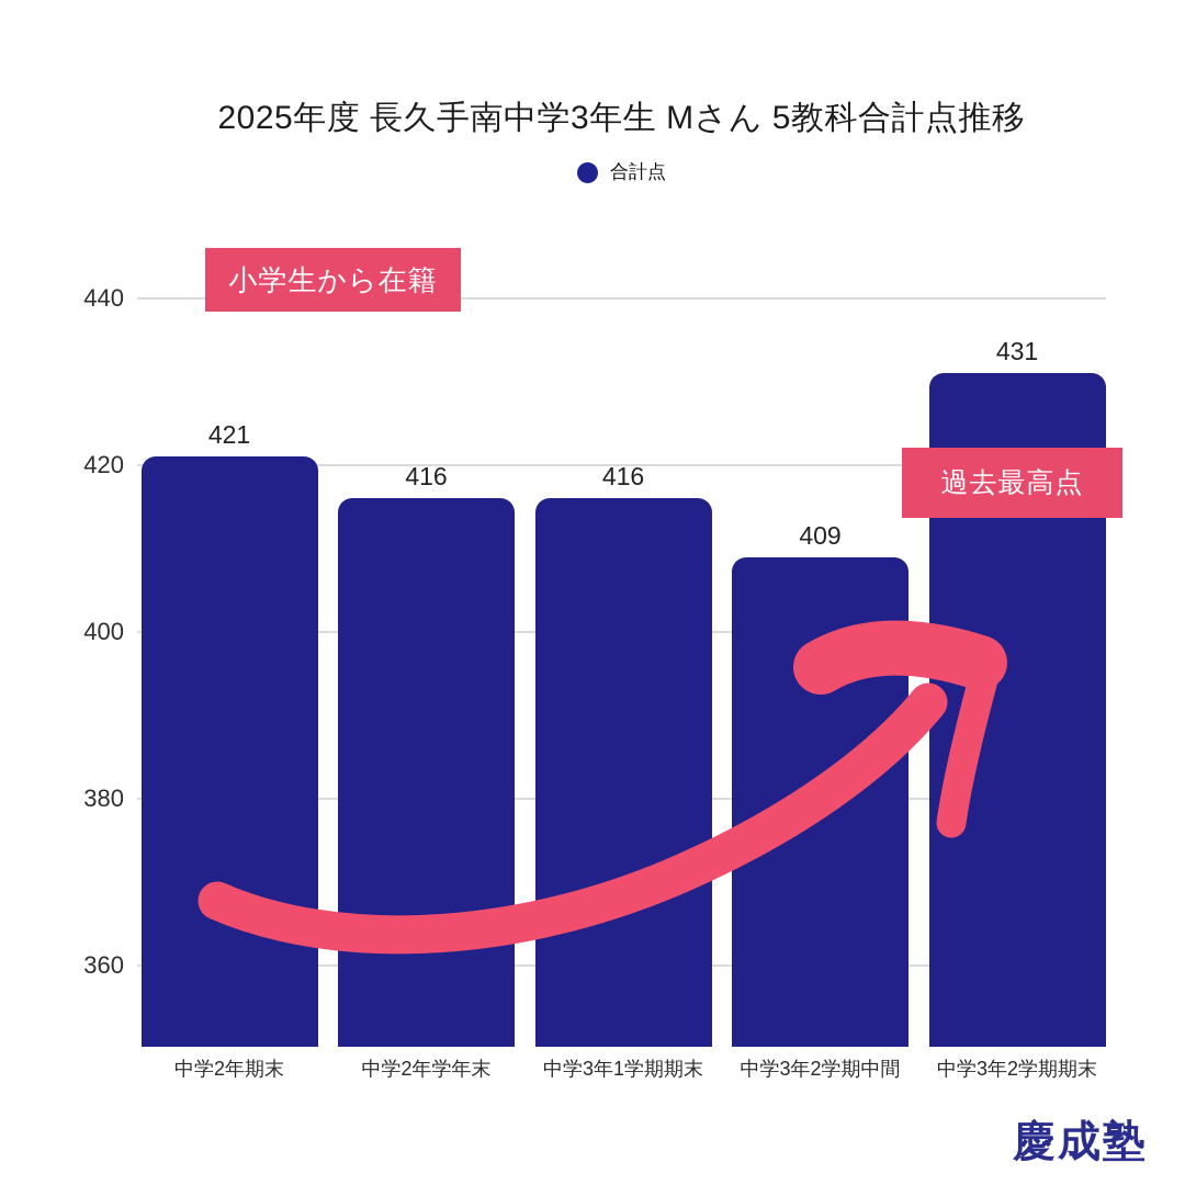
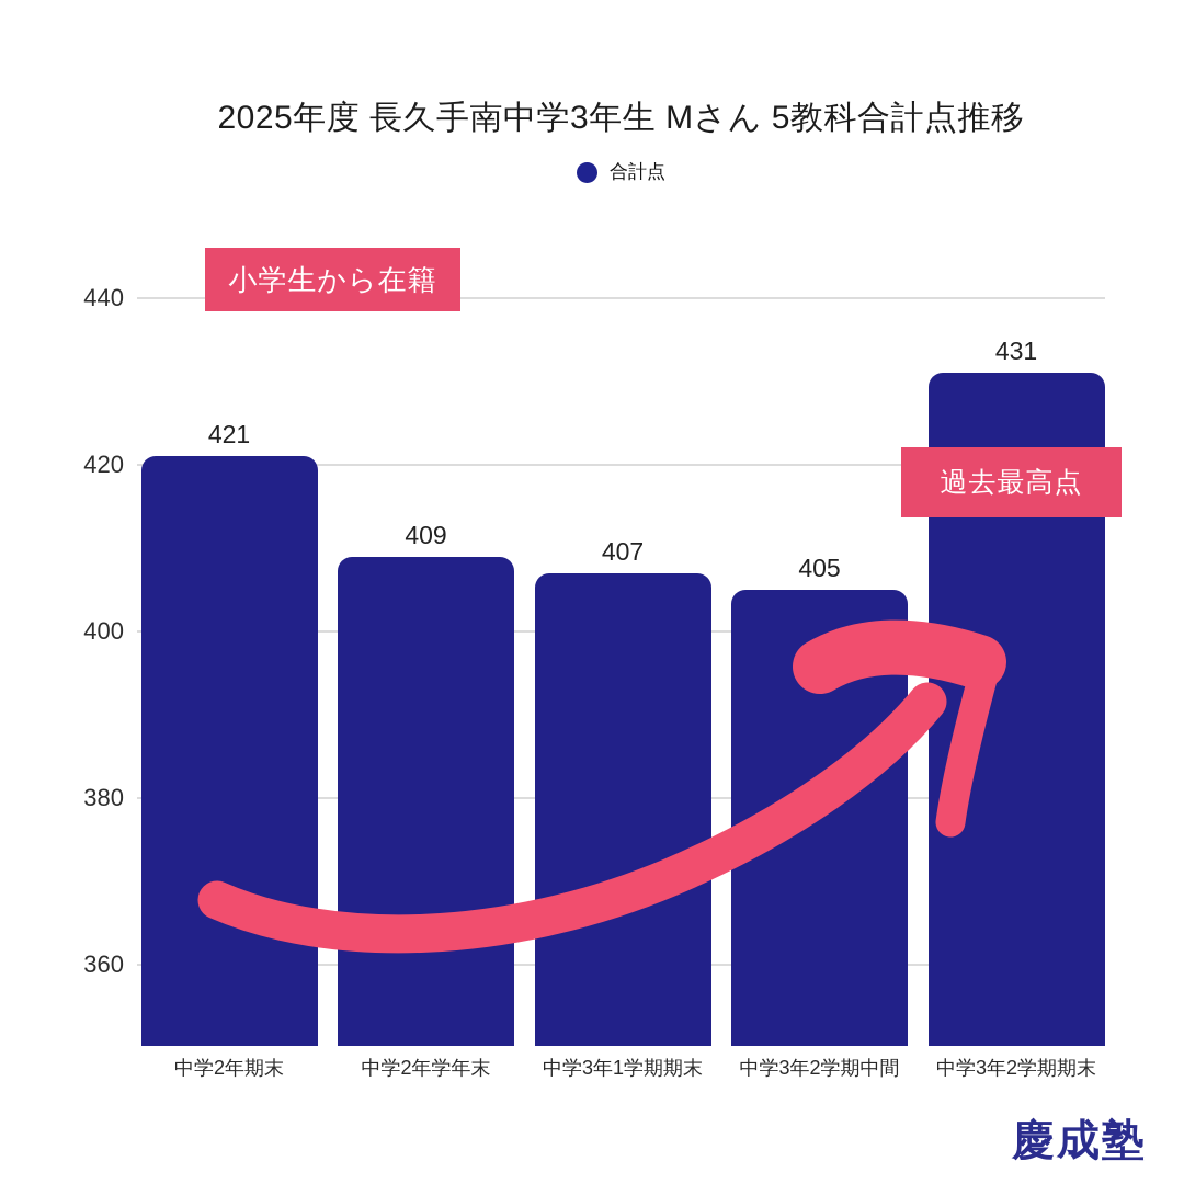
中学2年学年末: 416 -> 409
中学3年1学期期末: 416 -> 407
中学3年2学期中間: 409 -> 405
